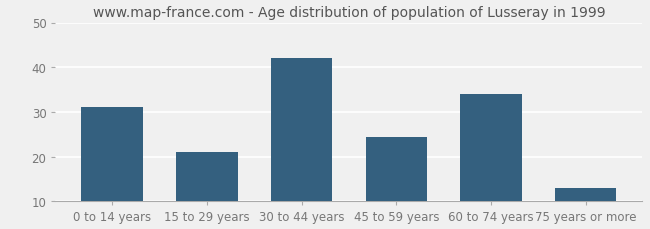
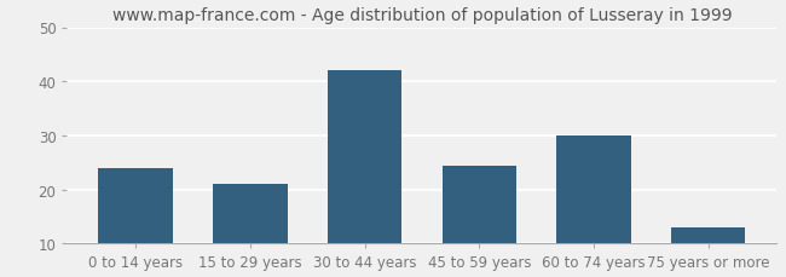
0 to 14 years: 31.0 -> 24.0
60 to 74 years: 34.0 -> 30.0
